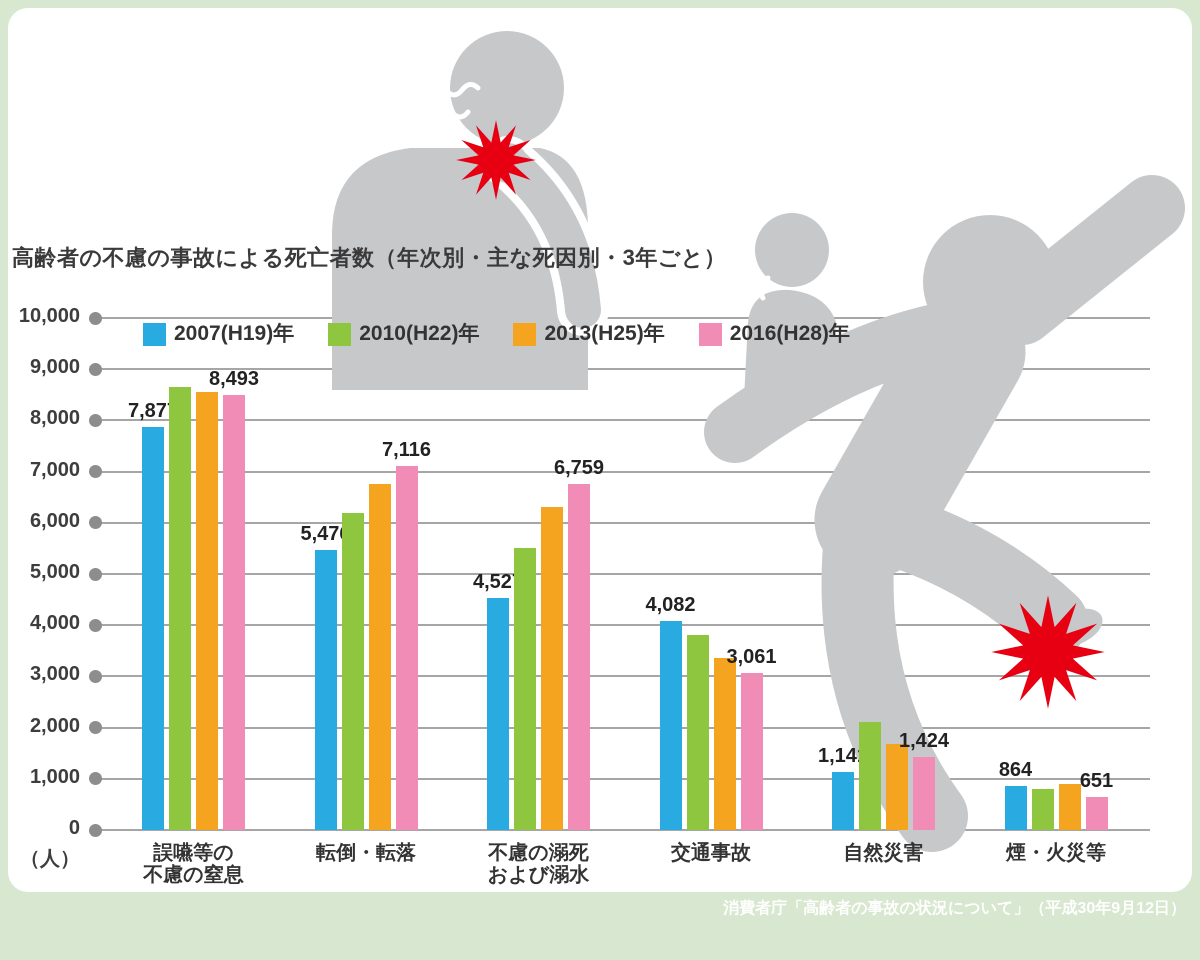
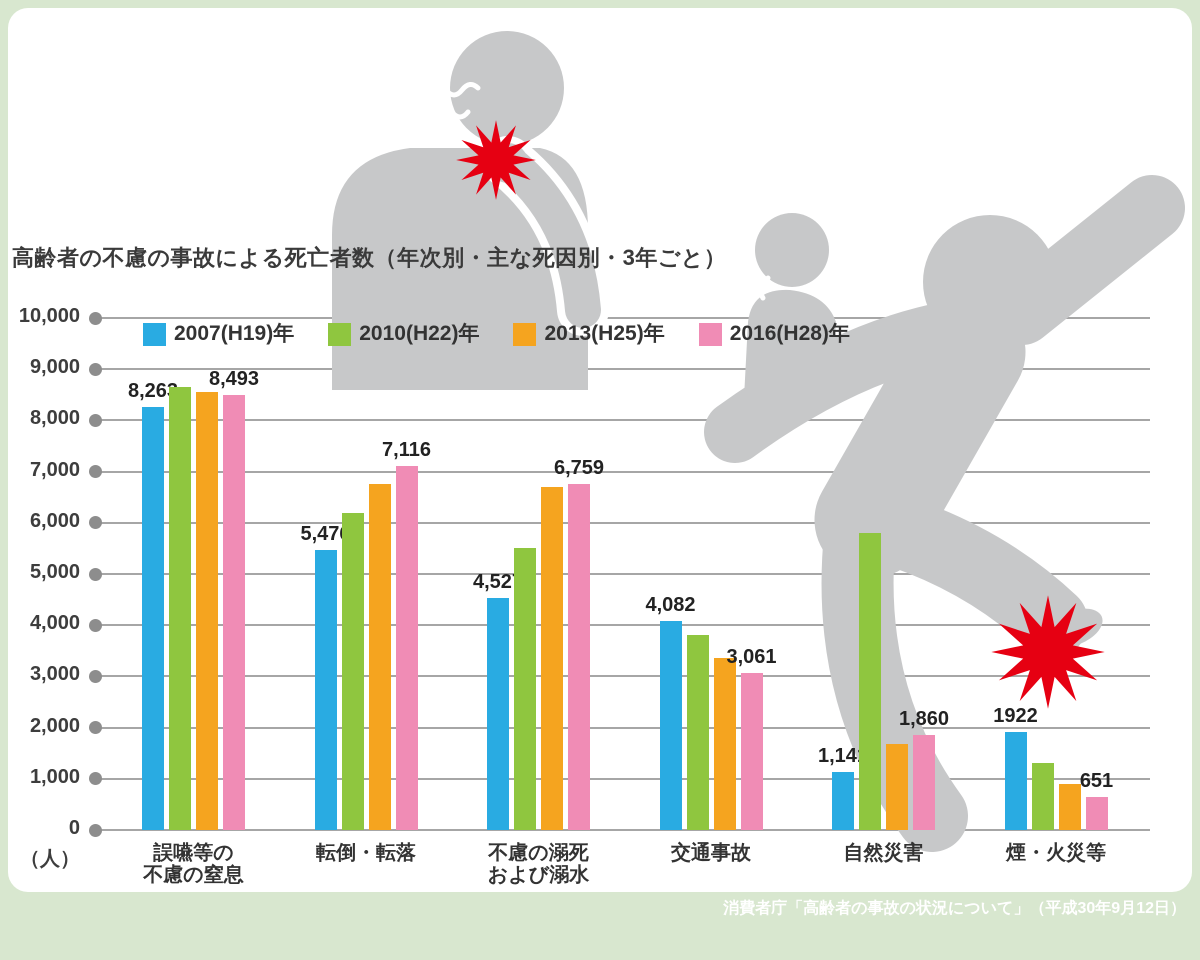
2007(H19)年/誤嚥等の 不慮の窒息: 7,877 -> 8,263
2013(H25)年/不慮の溺死 および溺水: 6300 -> 6700
2010(H22)年/自然災害: 2100 -> 5800
2016(H28)年/自然災害: 1,424 -> 1,860
2007(H19)年/煙・火災等: 864 -> 1922
2010(H22)年/煙・火災等: 800 -> 1300
